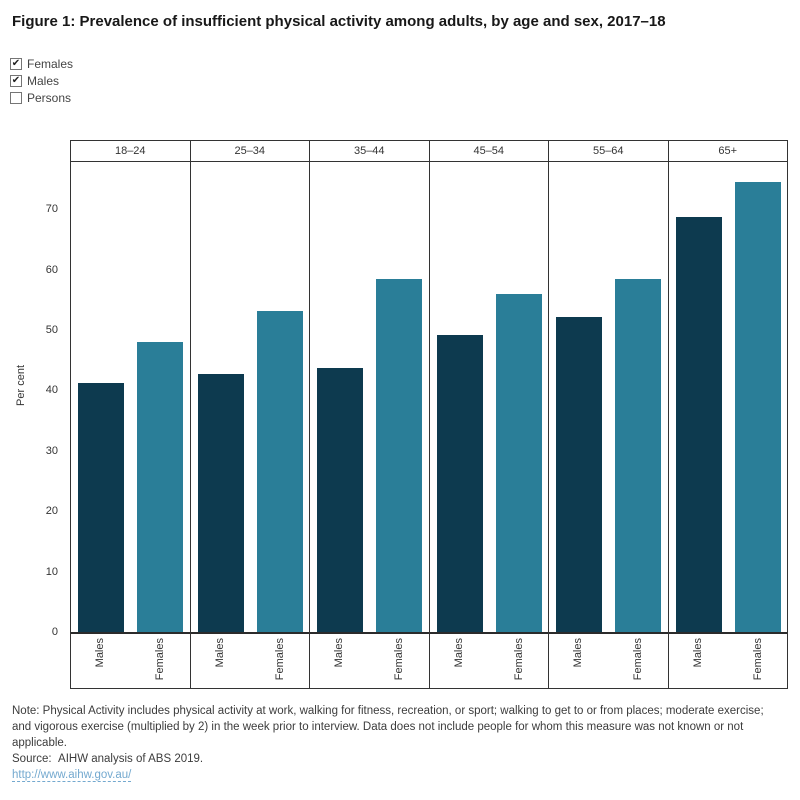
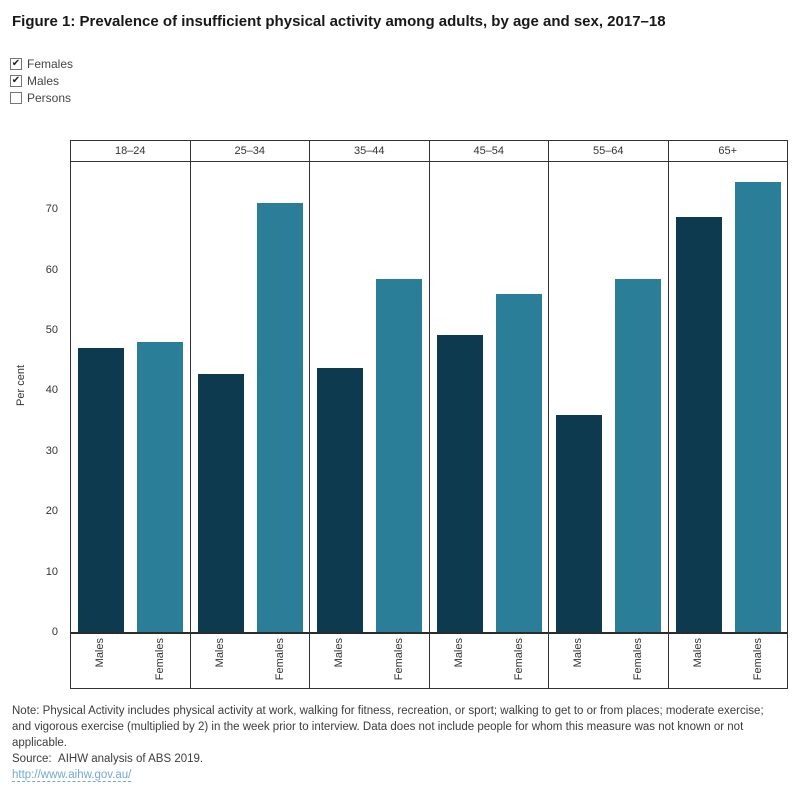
Males/18–24: 41 -> 47
Females/25–34: 53 -> 71
Males/55–64: 52 -> 36
